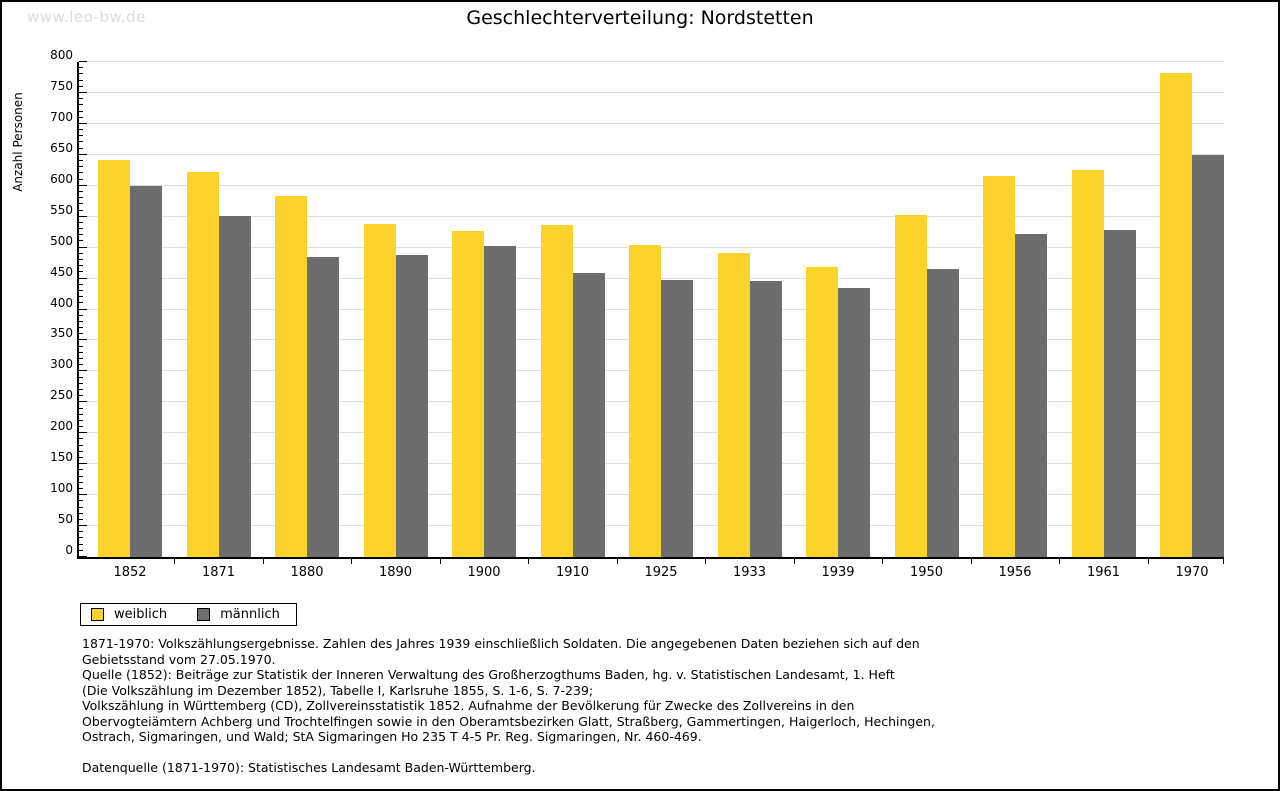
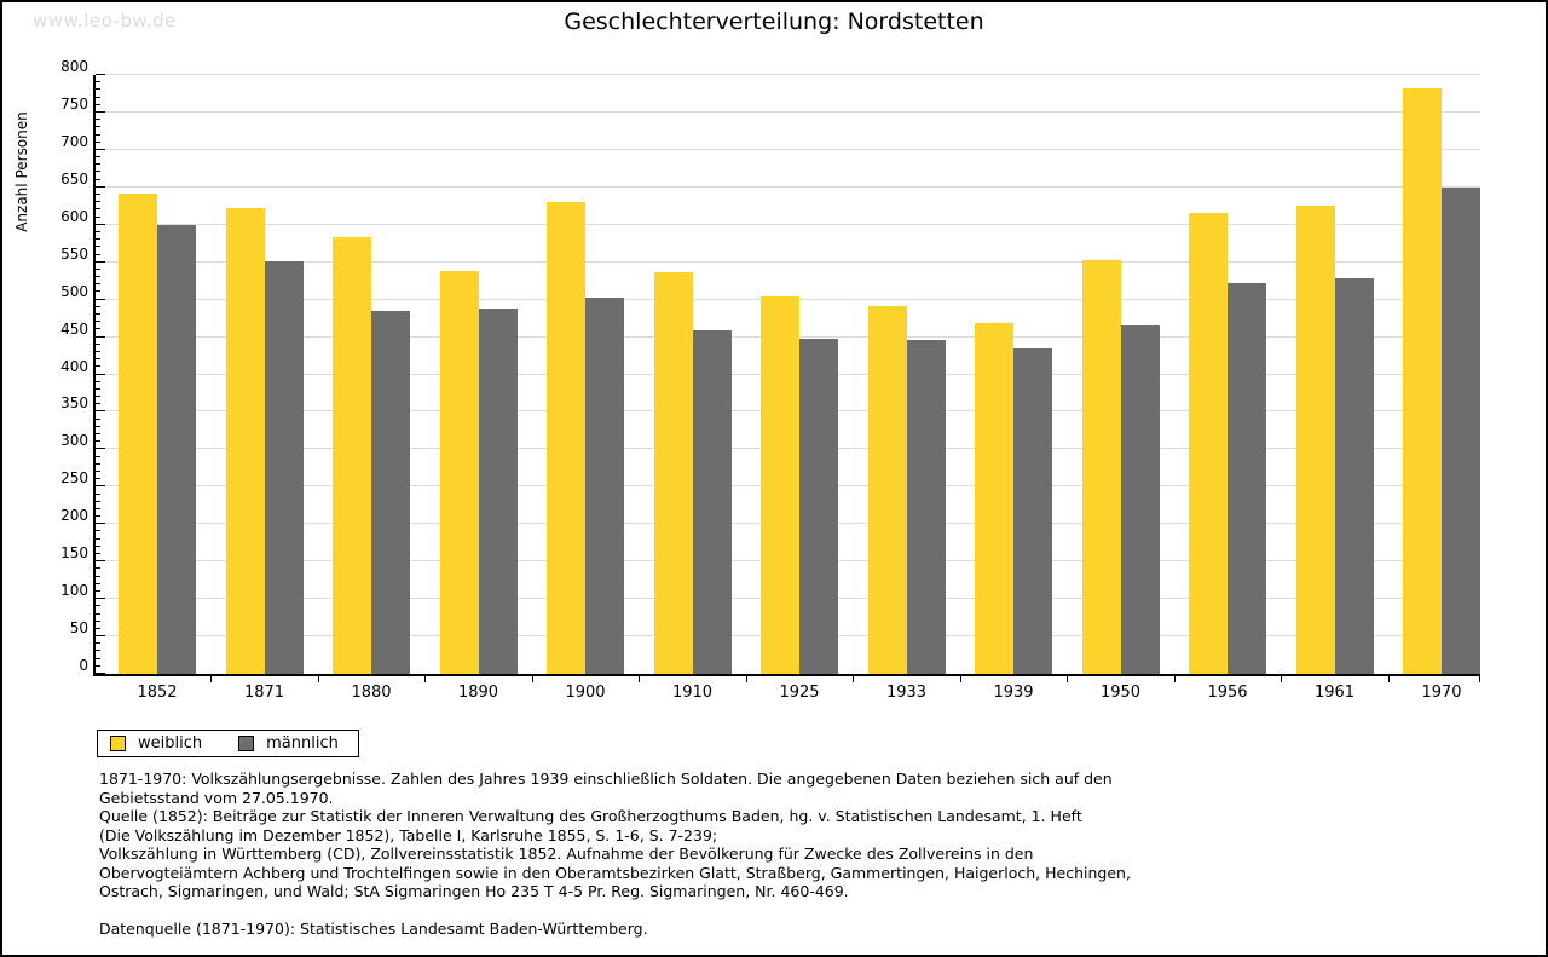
weiblich/1900: 530 -> 630
